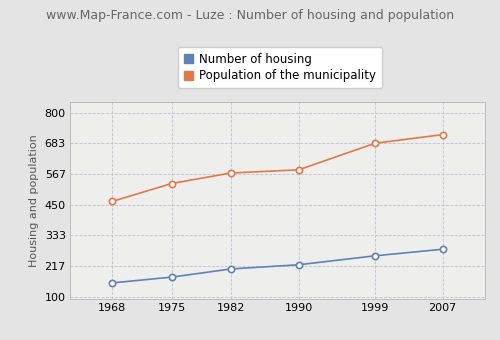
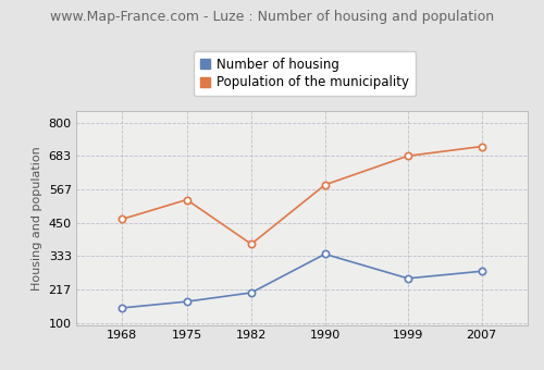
Population of the municipality/1982: 570 -> 375
Number of housing/1990: 221 -> 340
